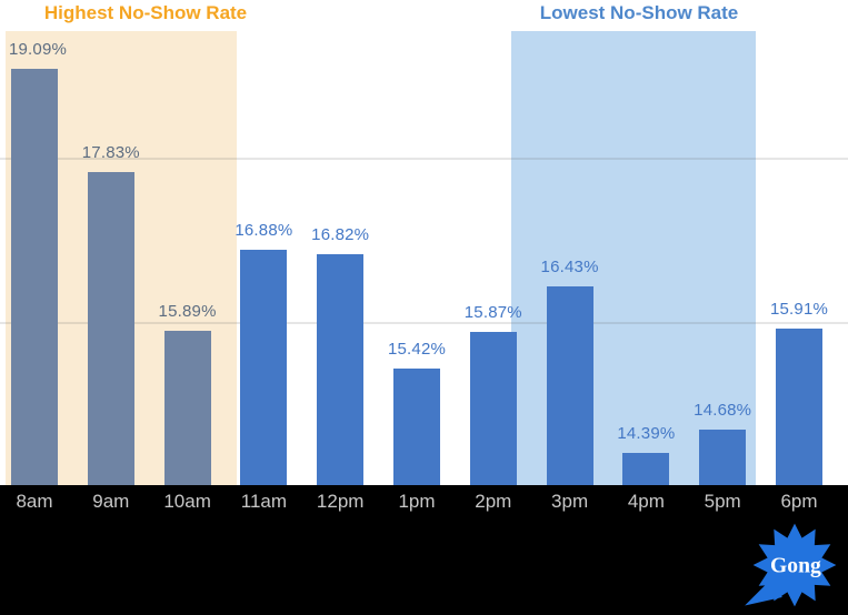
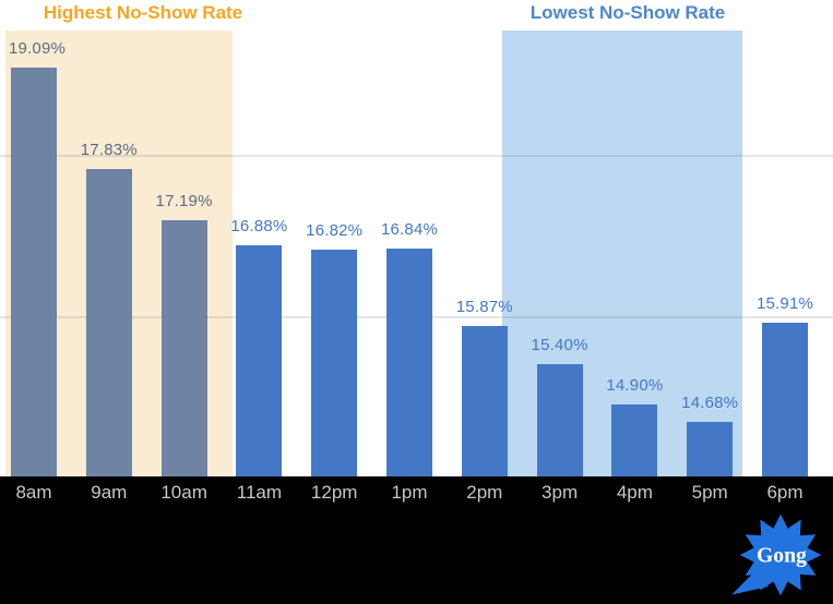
10am: 15.89% -> 17.19%
1pm: 15.42% -> 16.84%
3pm: 16.43% -> 15.40%
4pm: 14.39% -> 14.90%
